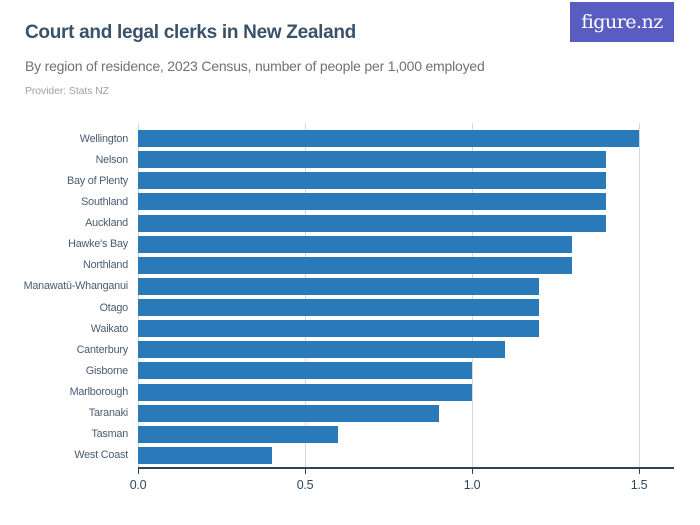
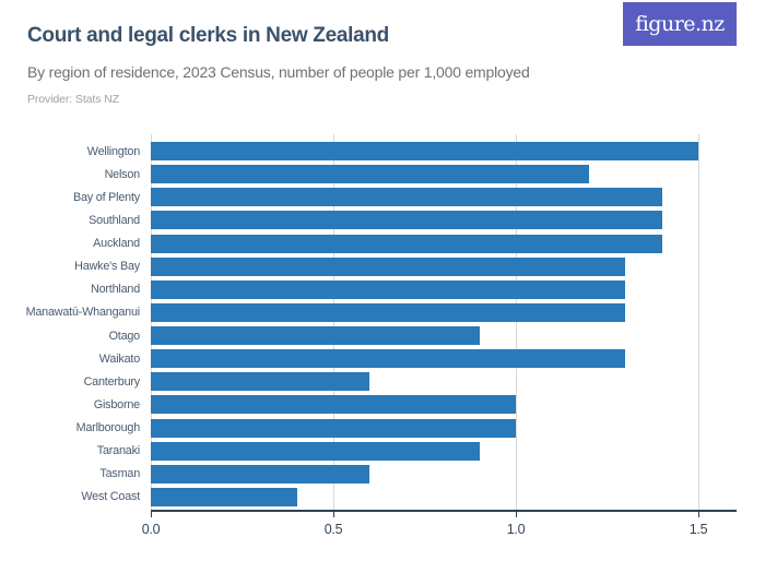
Nelson: 1.4 -> 1.2
Manawatū-Whanganui: 1.2 -> 1.3
Otago: 1.2 -> 0.9
Waikato: 1.2 -> 1.3
Canterbury: 1.1 -> 0.6
